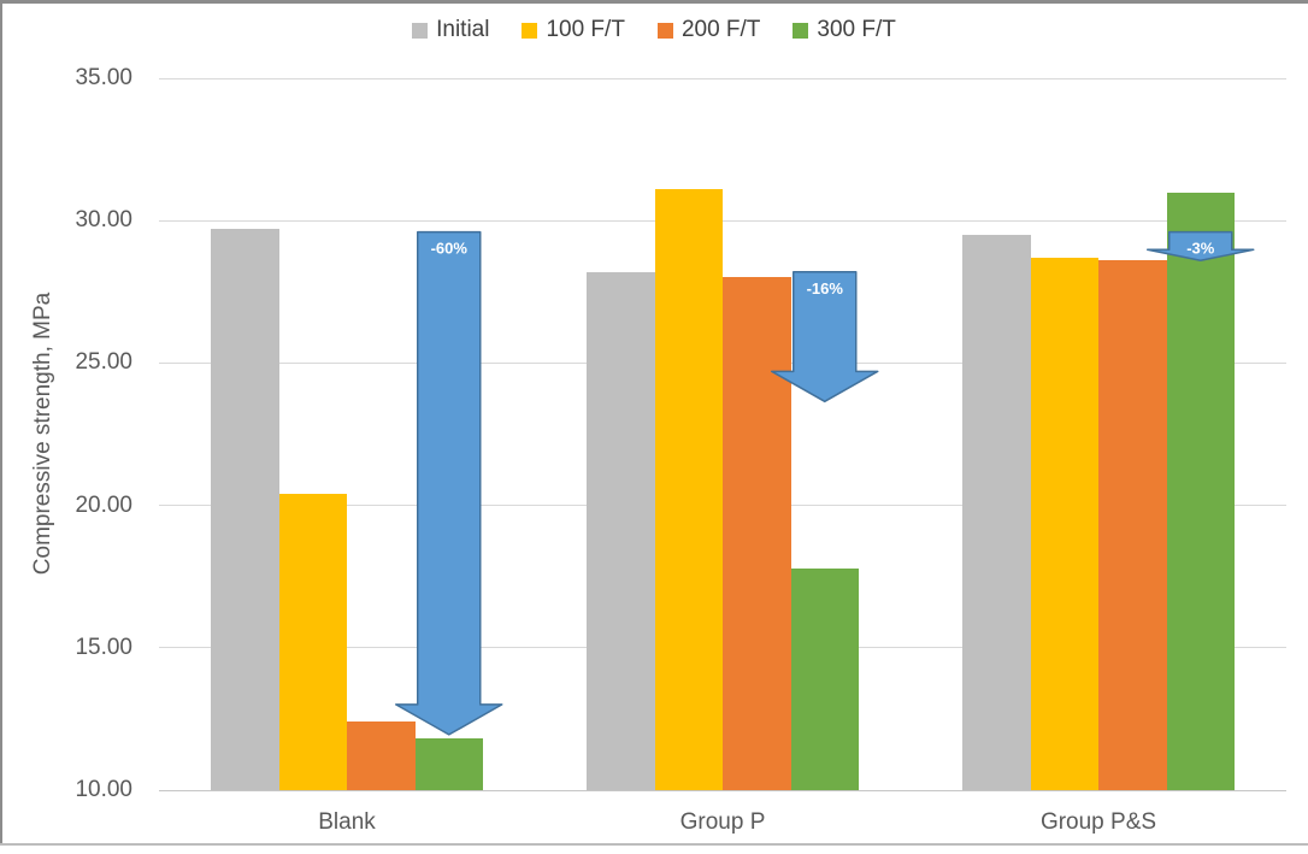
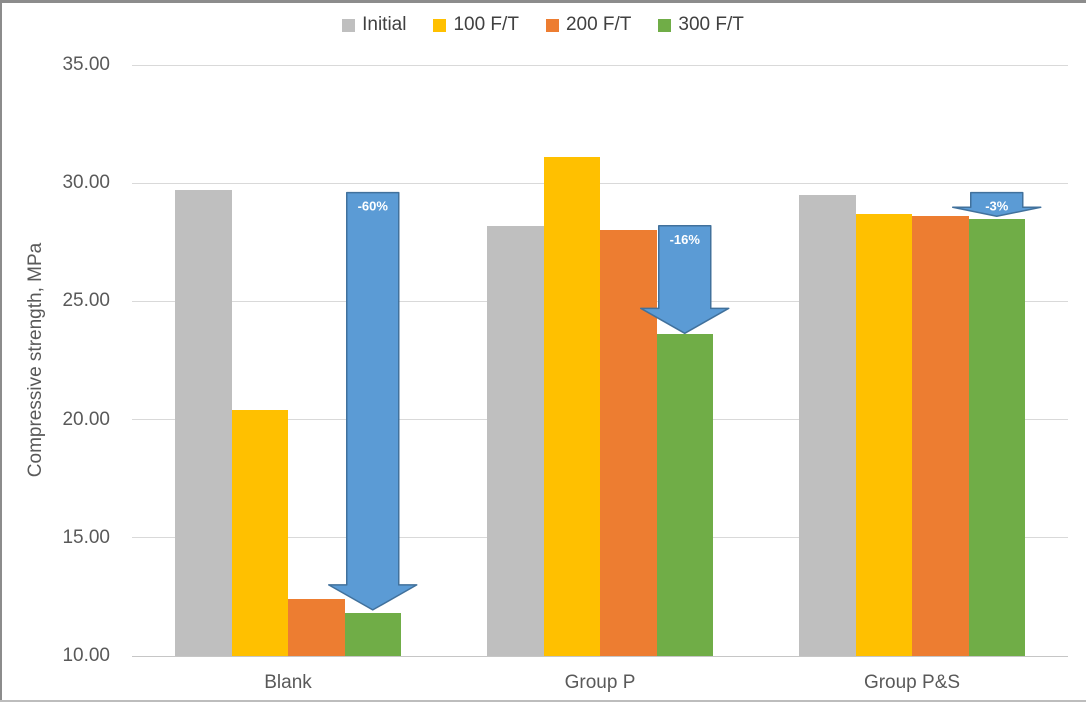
300 F/T/Group P: 17.8 -> 23.6
300 F/T/Group P&S: 31.0 -> 28.5
